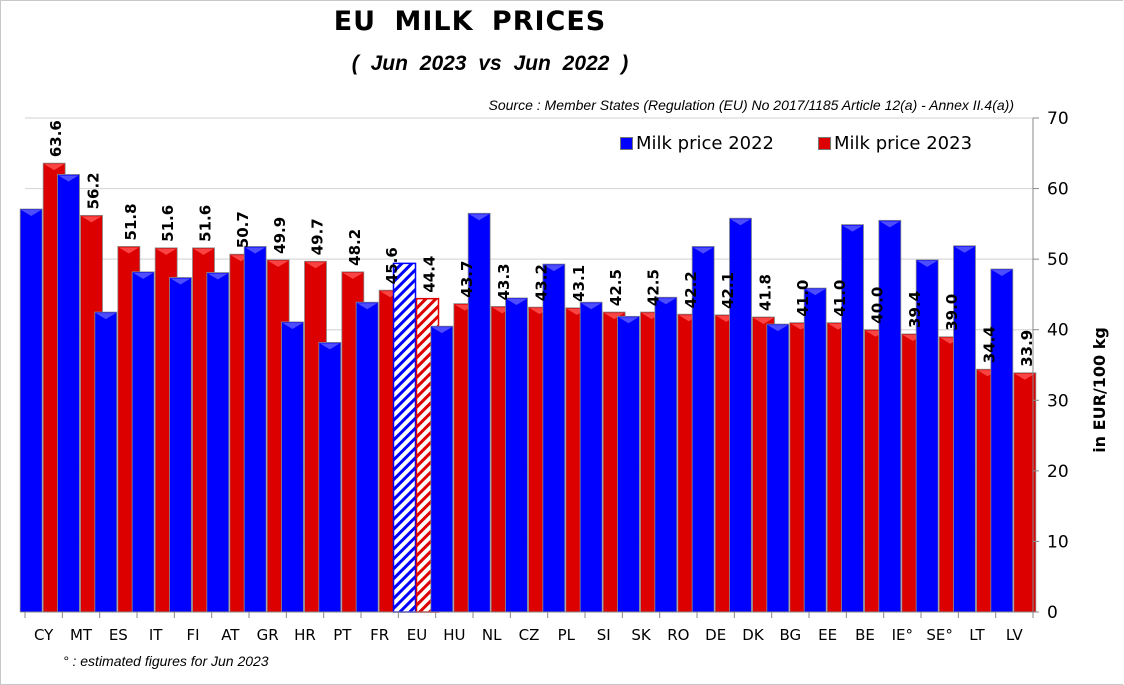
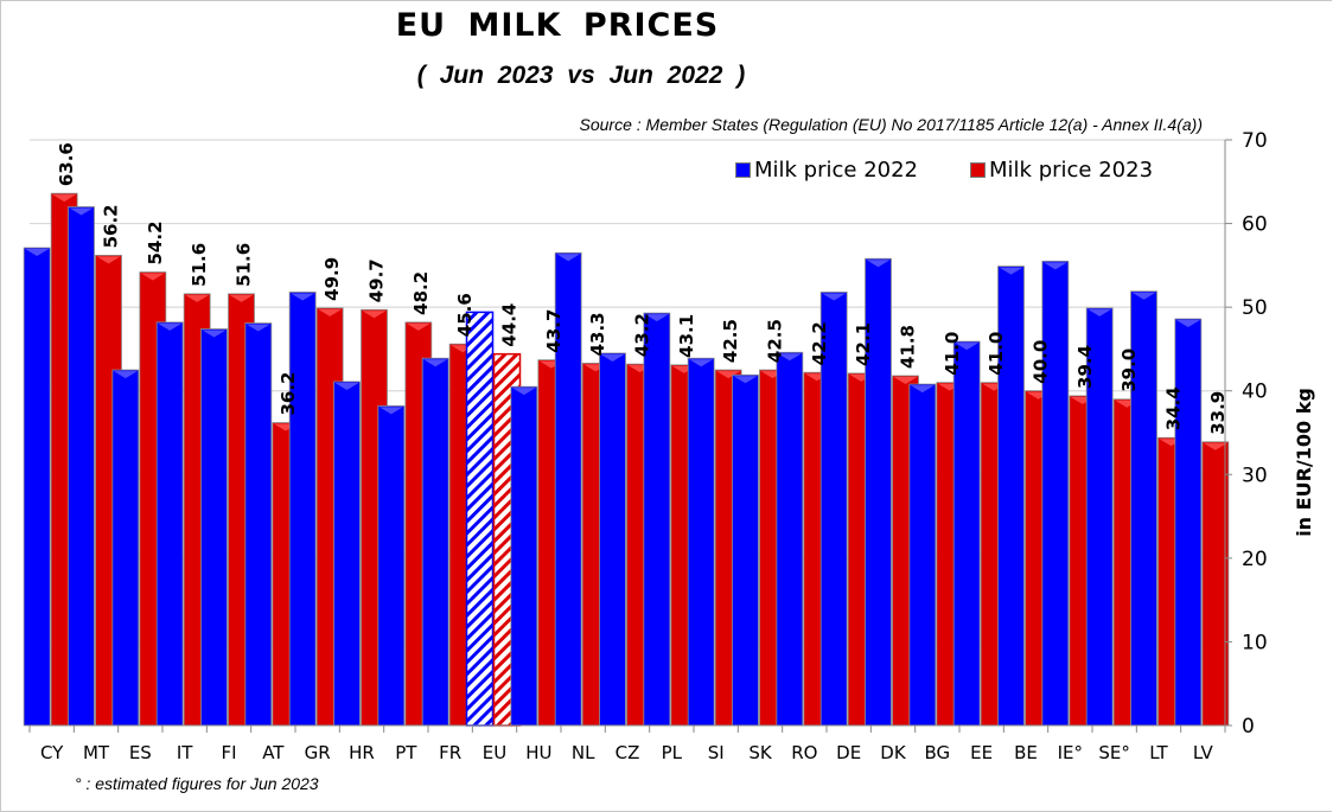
Milk price 2023/ES: 51.8 -> 54.2
Milk price 2023/AT: 50.7 -> 36.2
